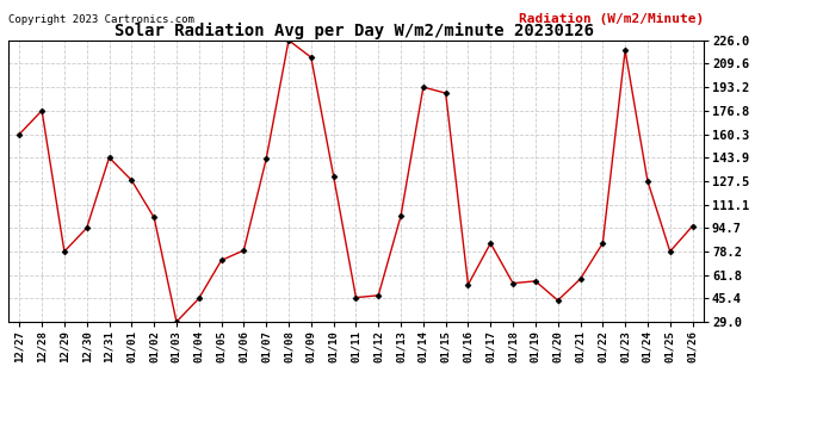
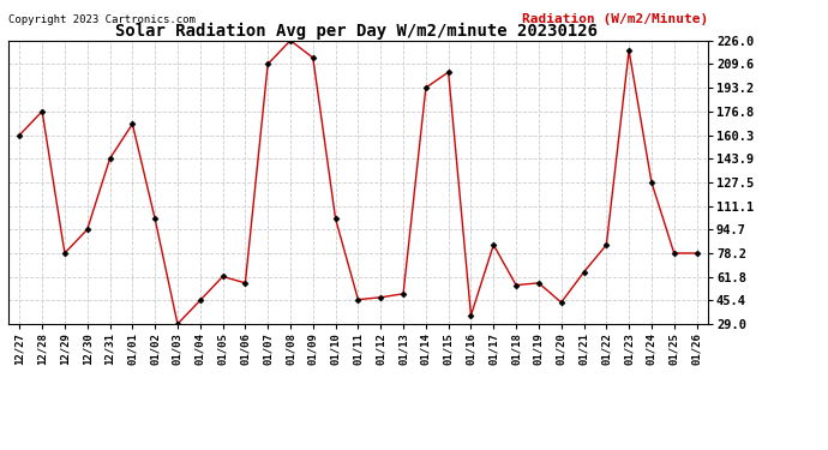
01/01: 128 -> 168
01/05: 72 -> 62
01/06: 79 -> 58
01/07: 143 -> 210
01/10: 131 -> 102
01/13: 103 -> 50
01/15: 189 -> 204
01/16: 55 -> 35
01/21: 59 -> 65
01/26: 96 -> 78
